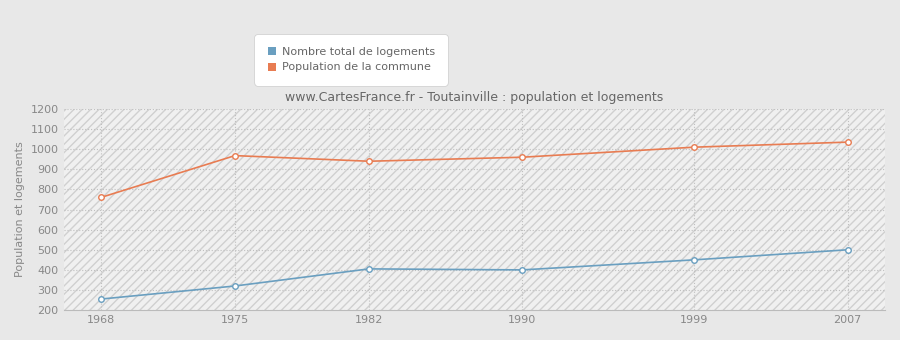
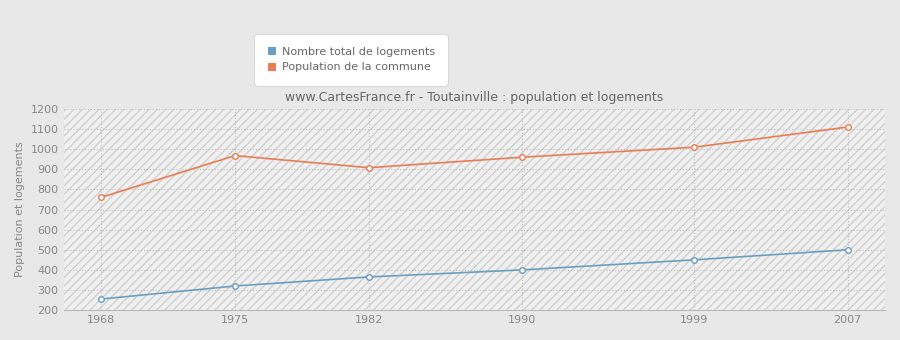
Nombre total de logements/1982: 405 -> 365
Population de la commune/1982: 940 -> 908
Population de la commune/2007: 1035 -> 1110
